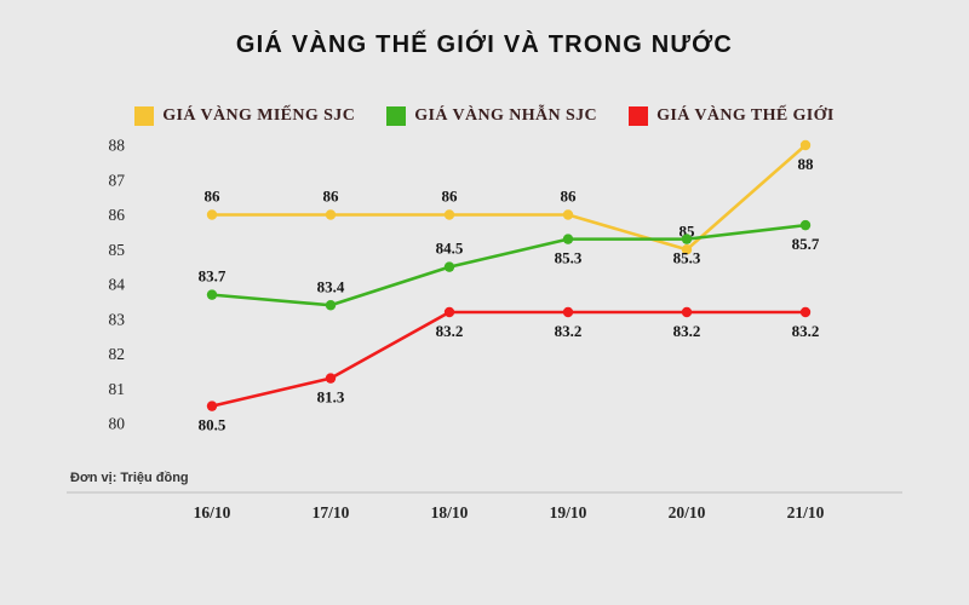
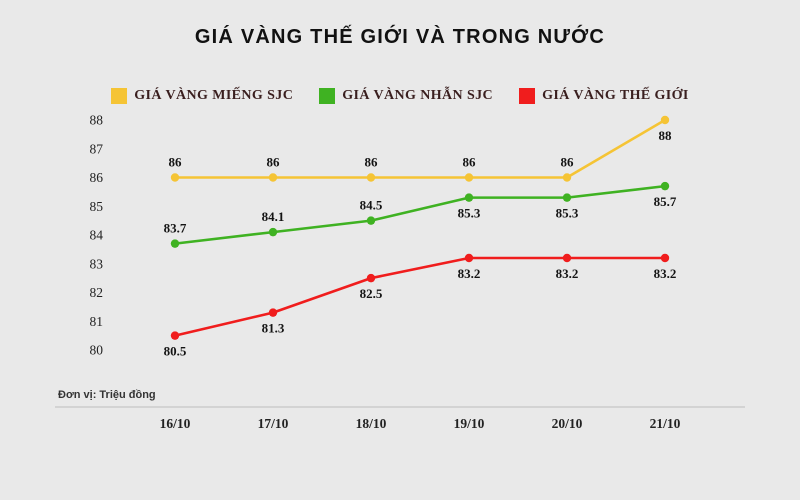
GIÁ VÀNG NHẪN SJC/17/10: 83.4 -> 84.1
GIÁ VÀNG THẾ GIỚI/18/10: 83.2 -> 82.5
GIÁ VÀNG MIẾNG SJC/20/10: 85 -> 86
